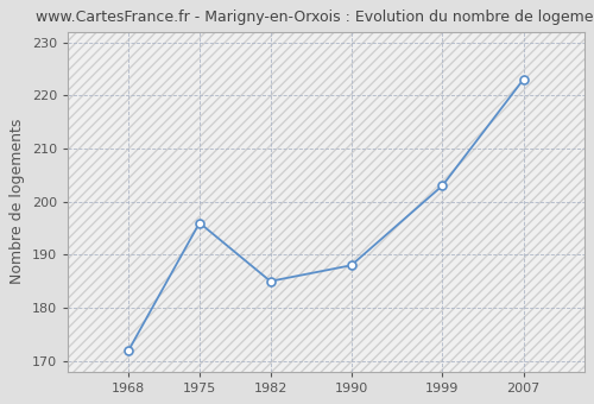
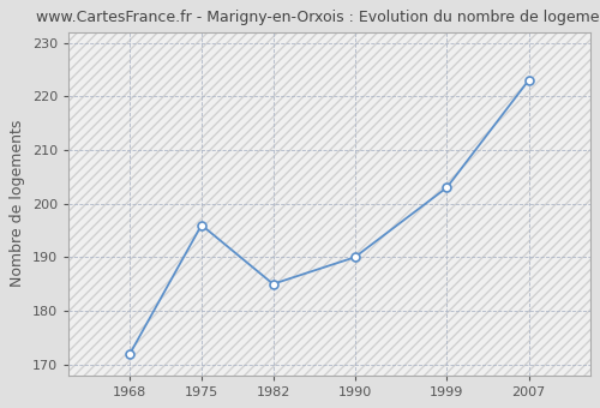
1990: 188 -> 190
